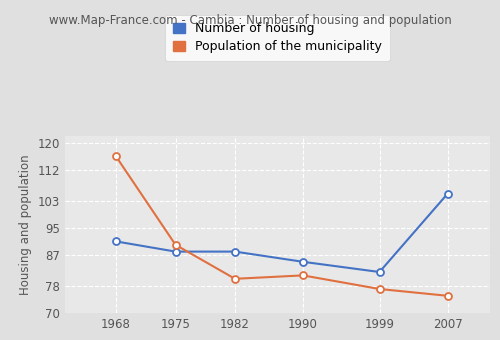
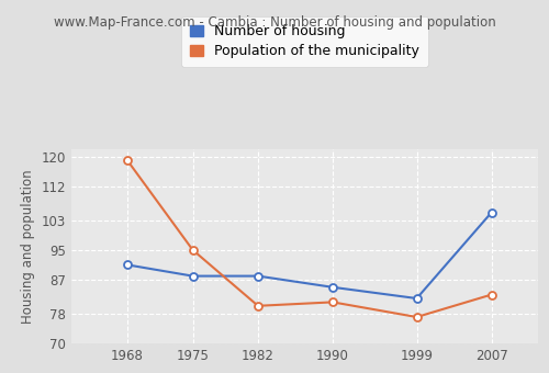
Population of the municipality/1968: 116 -> 119
Population of the municipality/1975: 90 -> 95
Population of the municipality/2007: 75 -> 83
